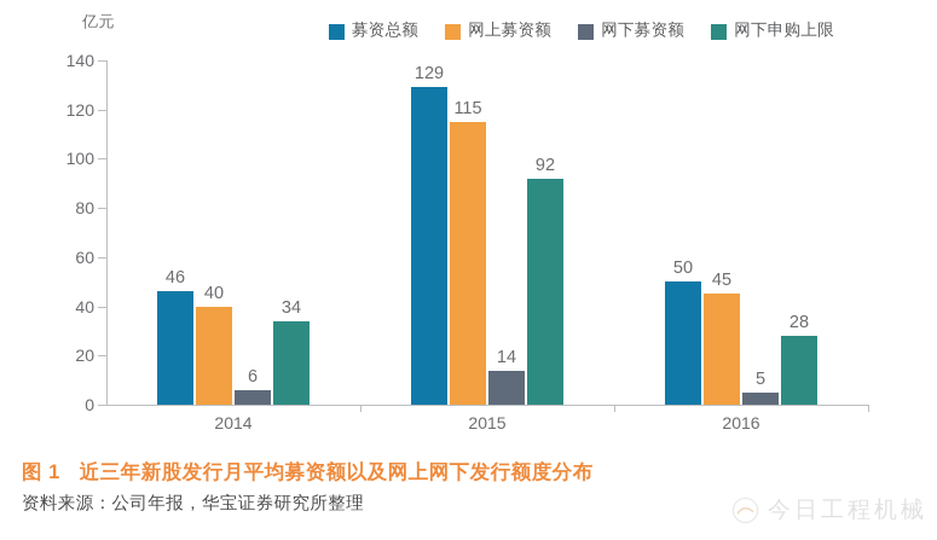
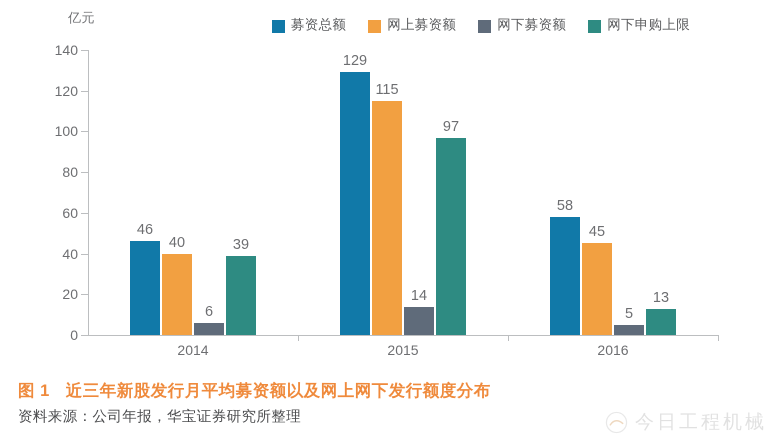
网下申购上限/2014: 34 -> 39
网下申购上限/2015: 92 -> 97
募资总额/2016: 50 -> 58
网下申购上限/2016: 28 -> 13
